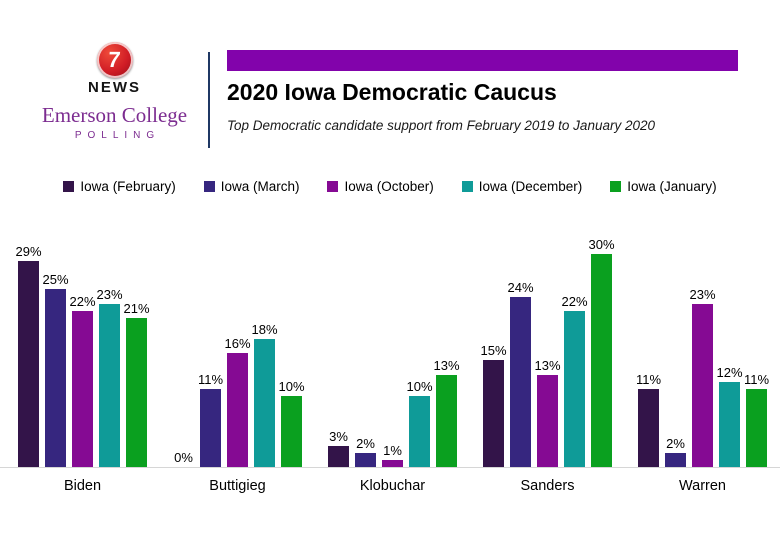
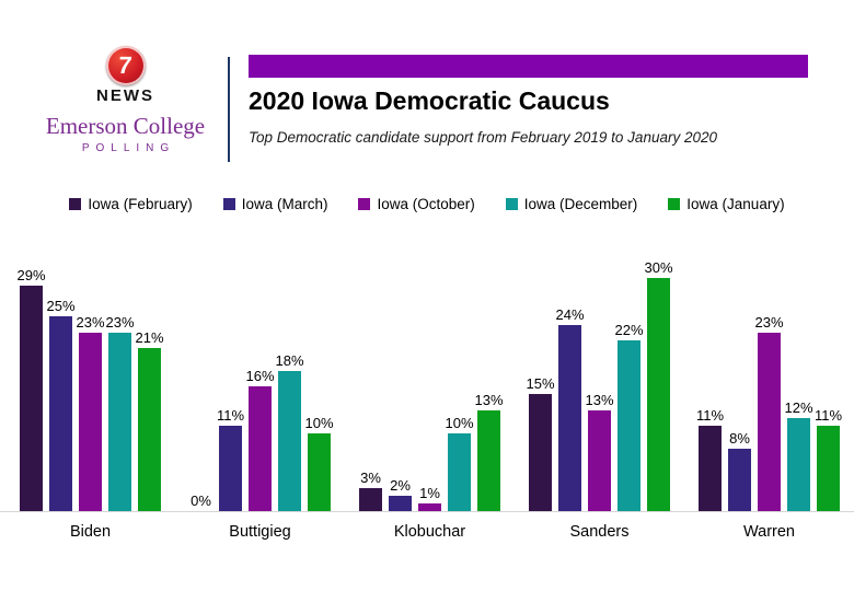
Iowa (October)/Biden: 22% -> 23%
Iowa (March)/Warren: 2% -> 8%
